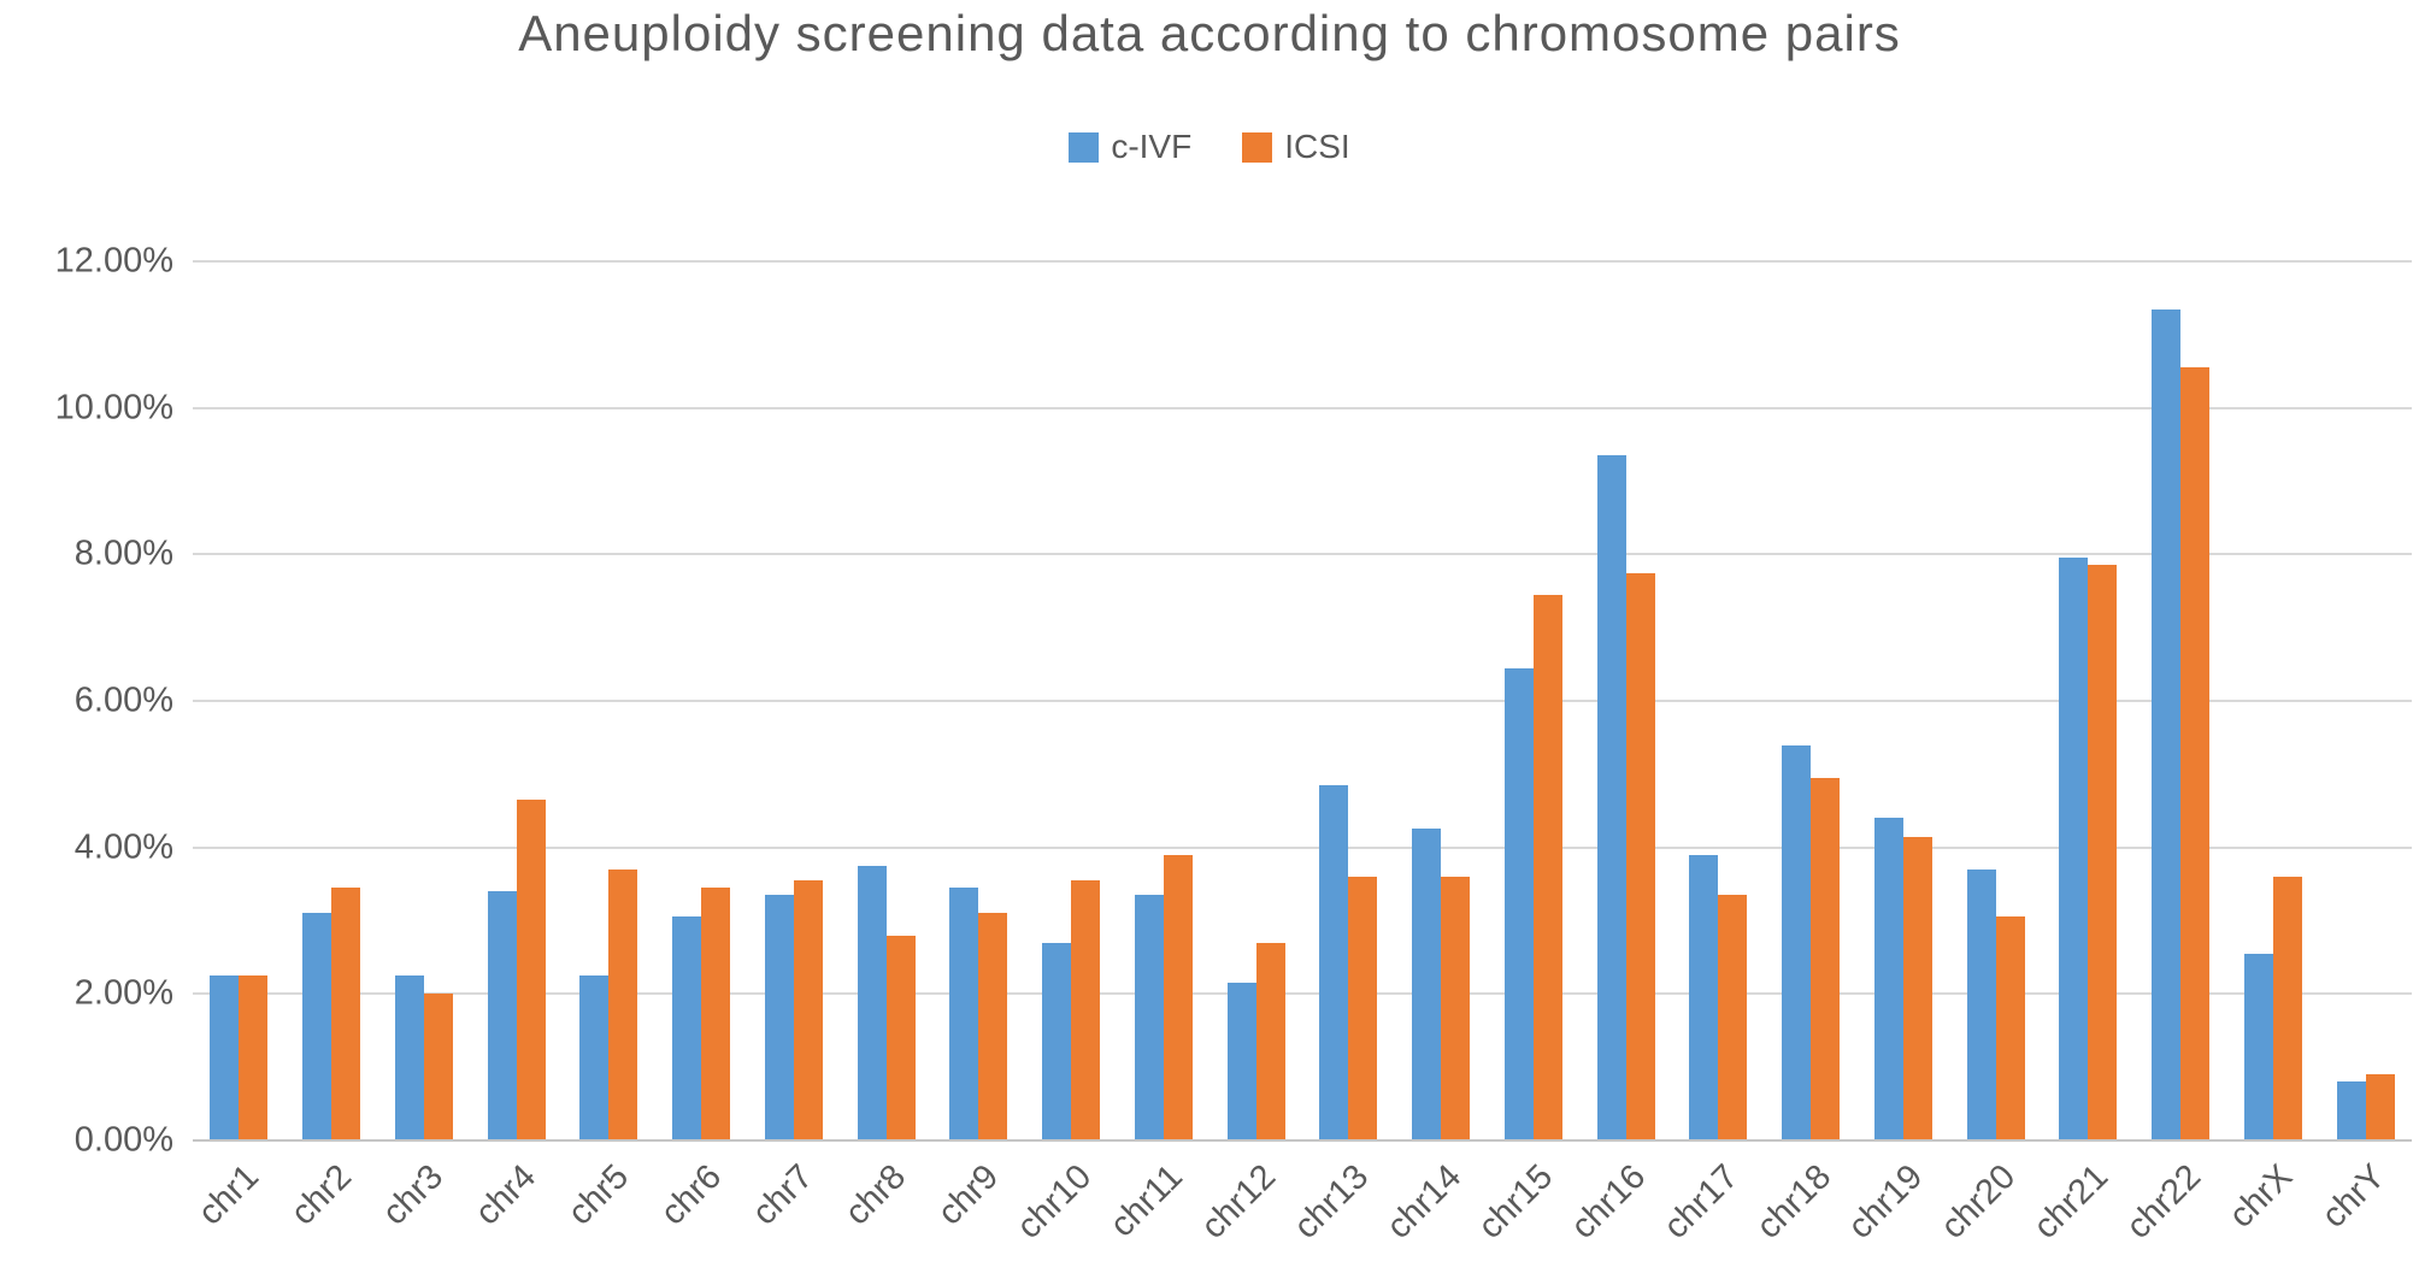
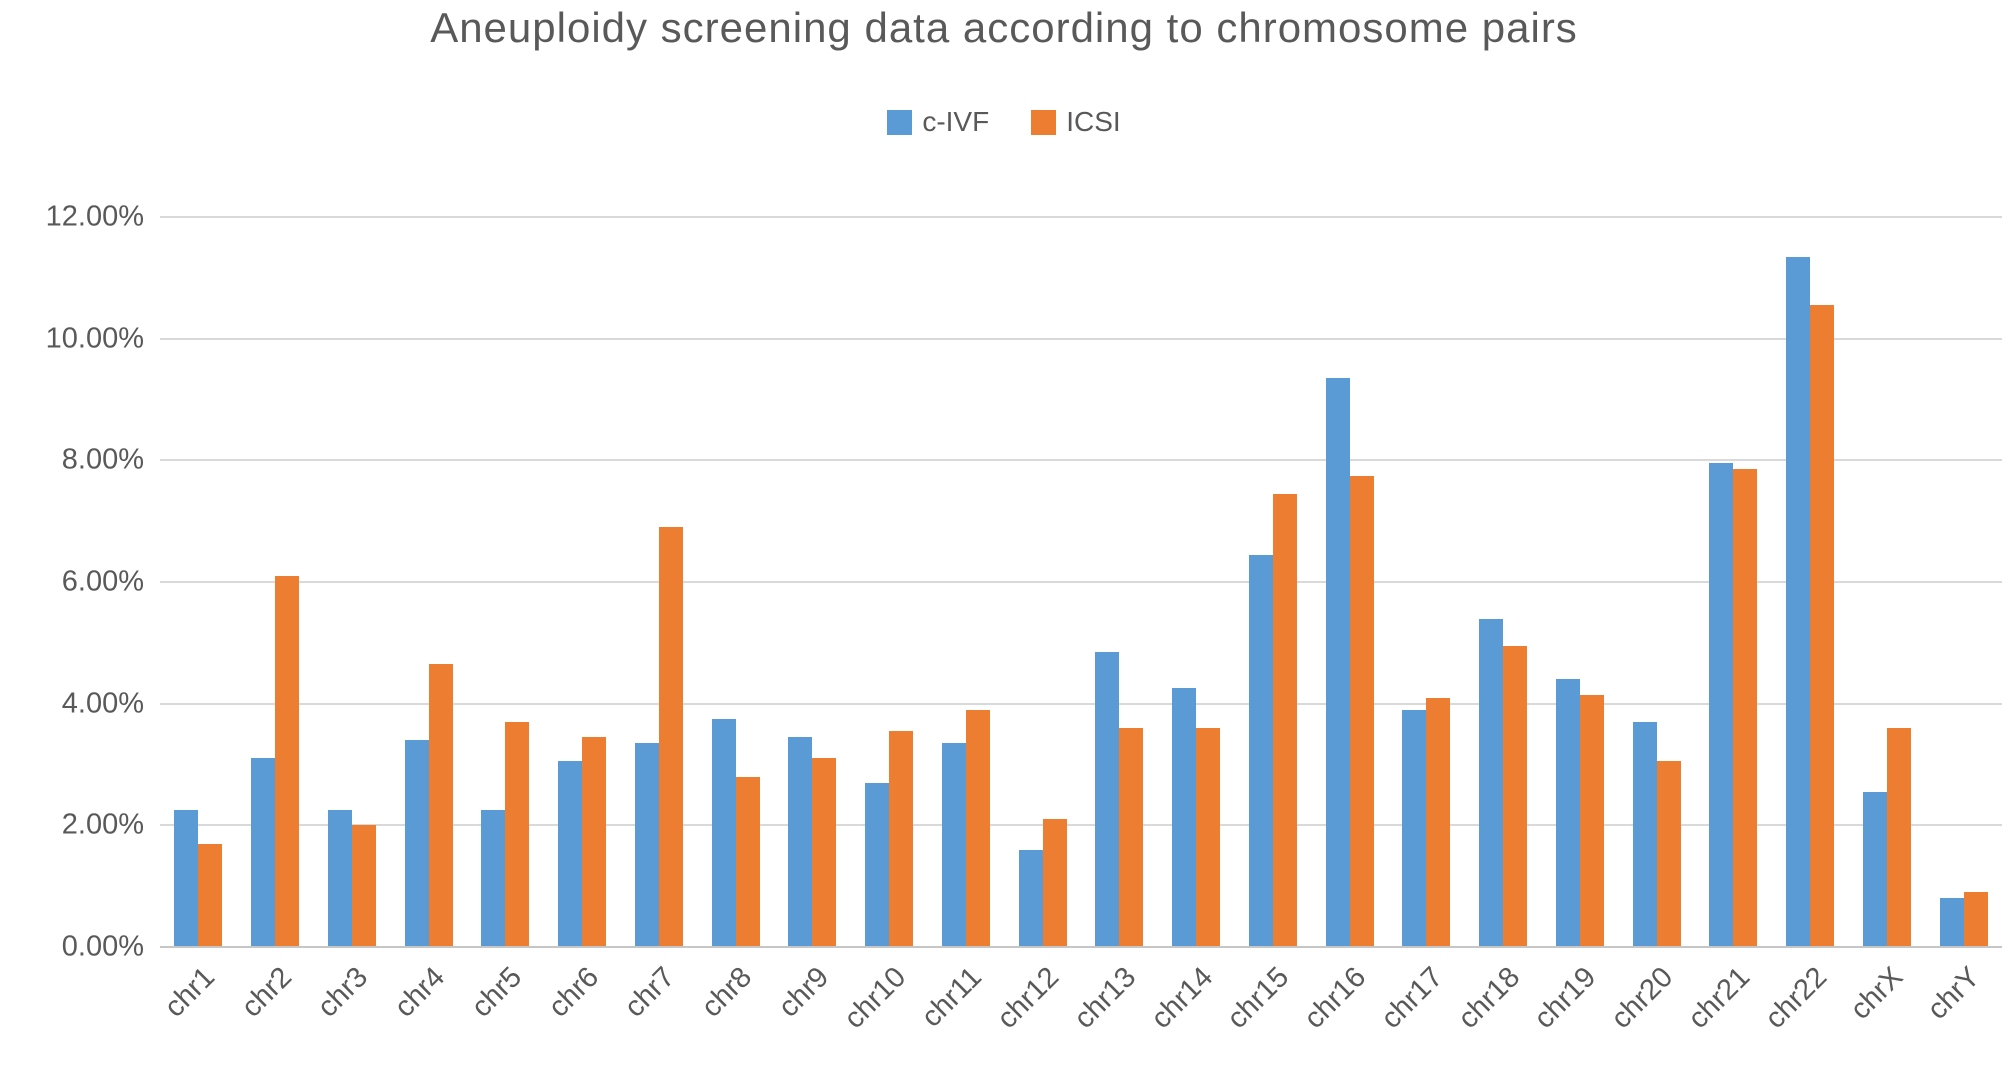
ICSI/chr1: 2.2% -> 1.7%
ICSI/chr2: 3.5% -> 6.1%
ICSI/chr7: 3.5% -> 6.9%
c-IVF/chr12: 2.1% -> 1.6%
ICSI/chr12: 2.7% -> 2.1%
ICSI/chr17: 3.4% -> 4.1%
